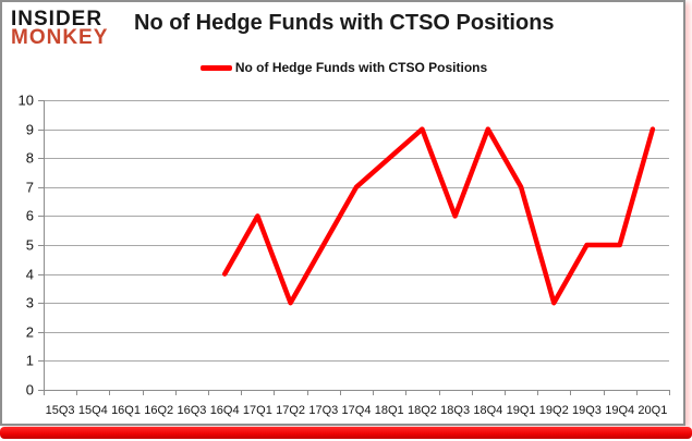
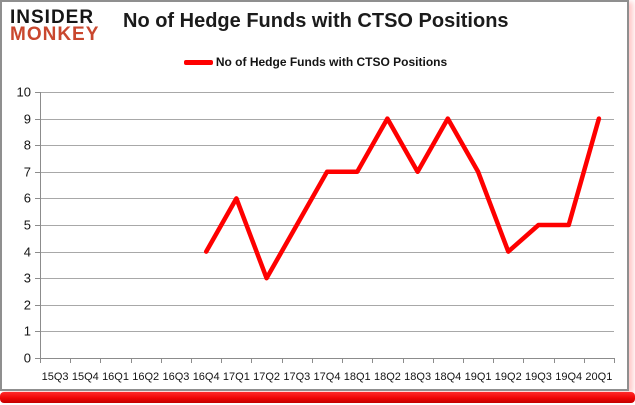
18Q1: 8 -> 7
18Q3: 6 -> 7
19Q2: 3 -> 4
